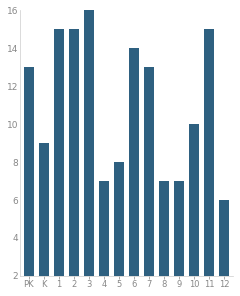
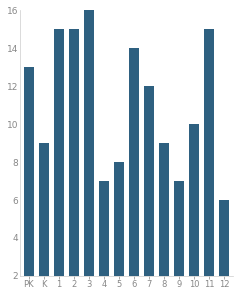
7: 13 -> 12
8: 7 -> 9
